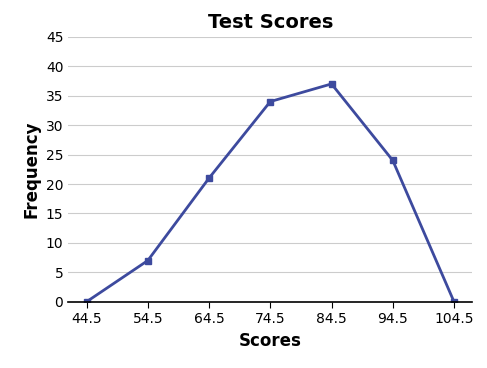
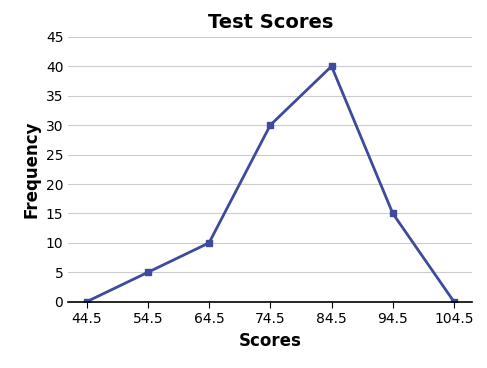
54.5: 7 -> 5
64.5: 21 -> 10
74.5: 34 -> 30
84.5: 37 -> 40
94.5: 24 -> 15
